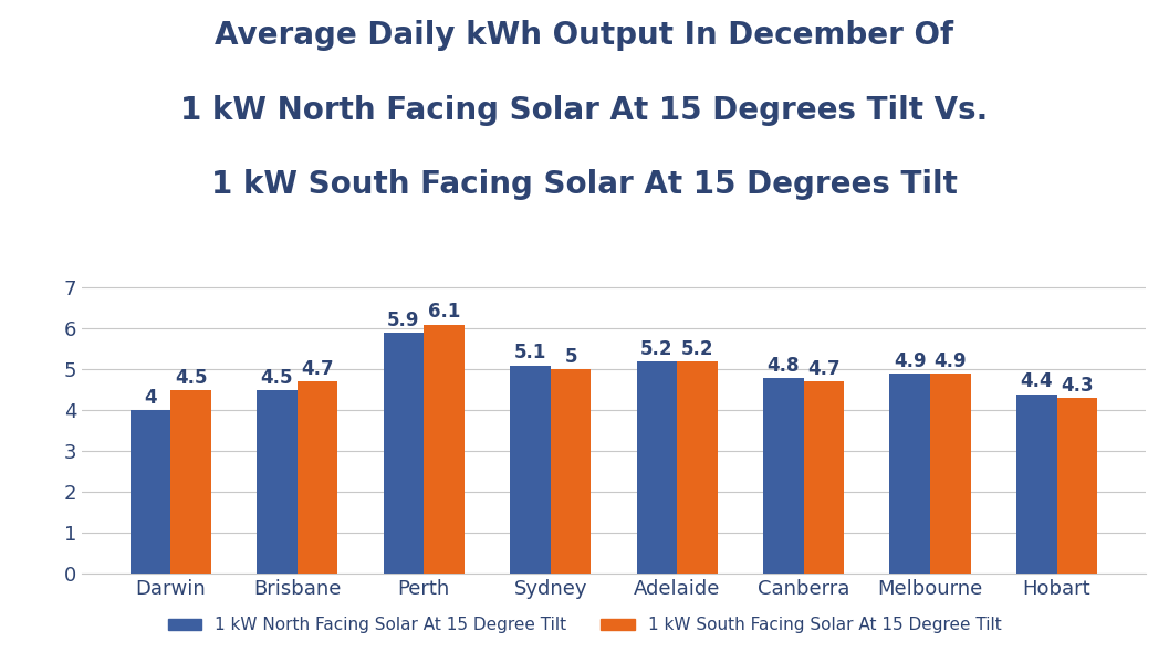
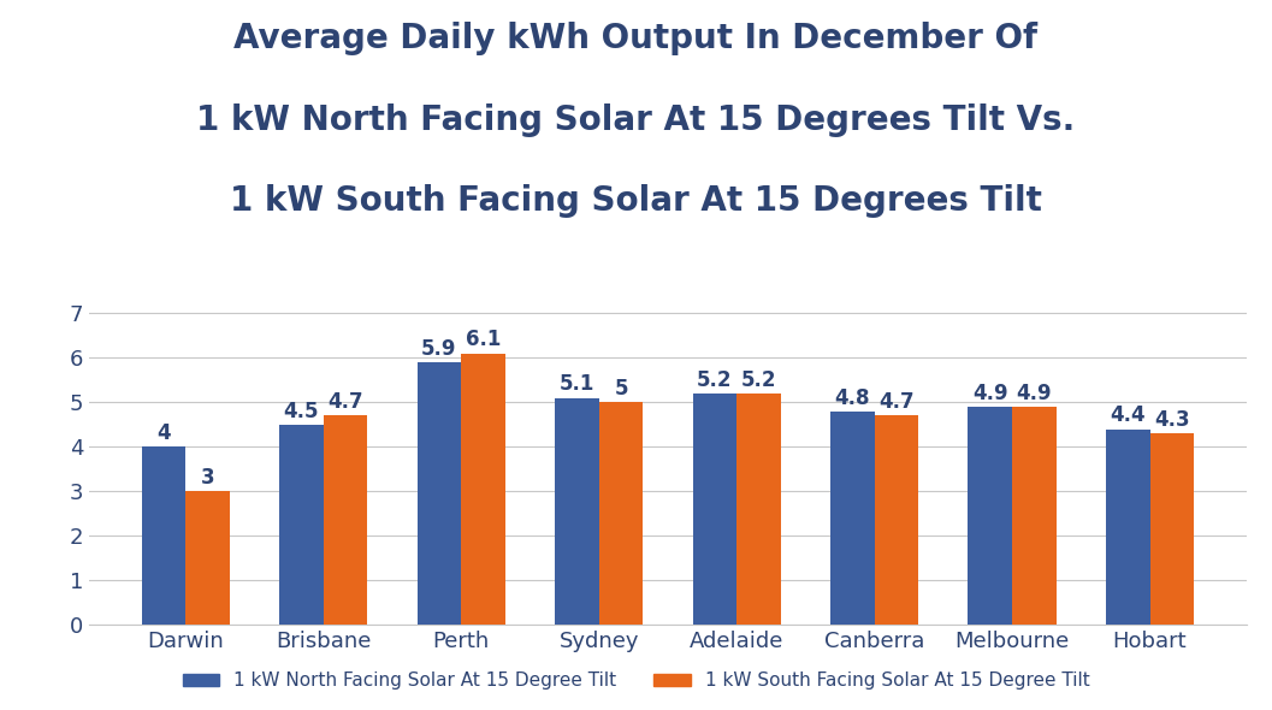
1 kW South Facing Solar At 15 Degree Tilt/Darwin: 4.5 -> 3
